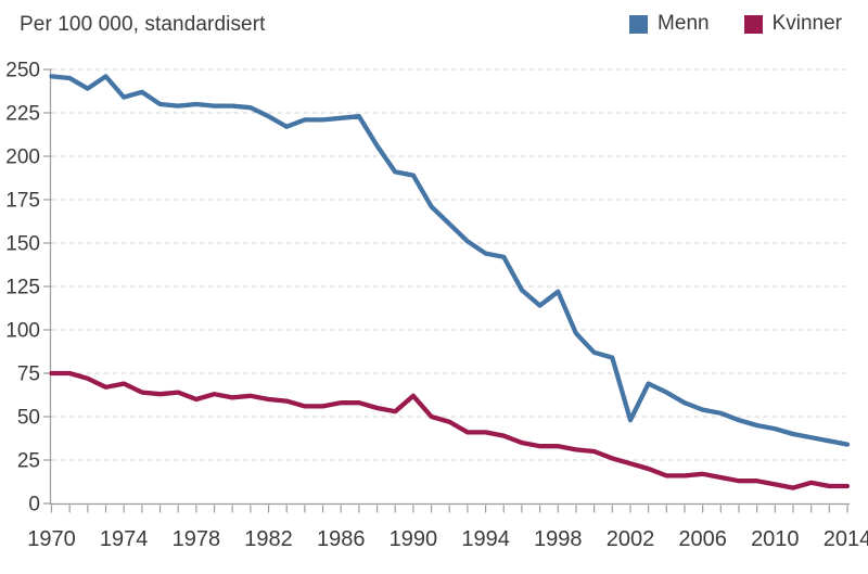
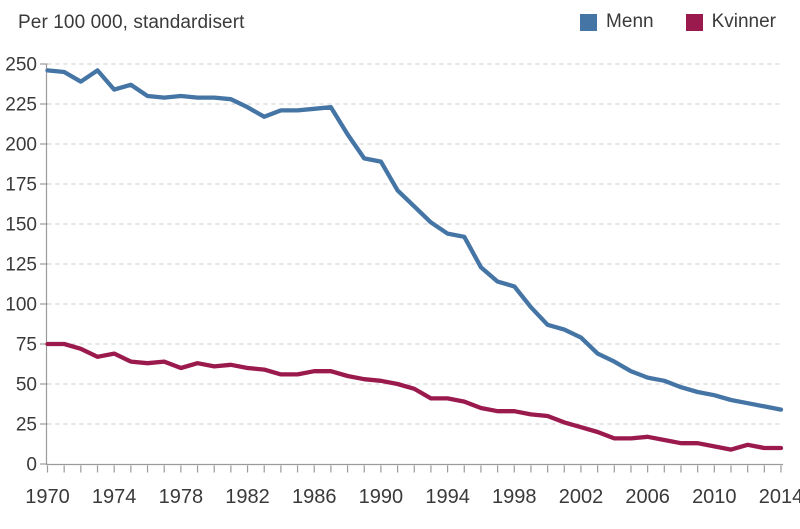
Kvinner/1990: 62 -> 52
Menn/1998: 122 -> 111
Menn/2002: 48 -> 79
